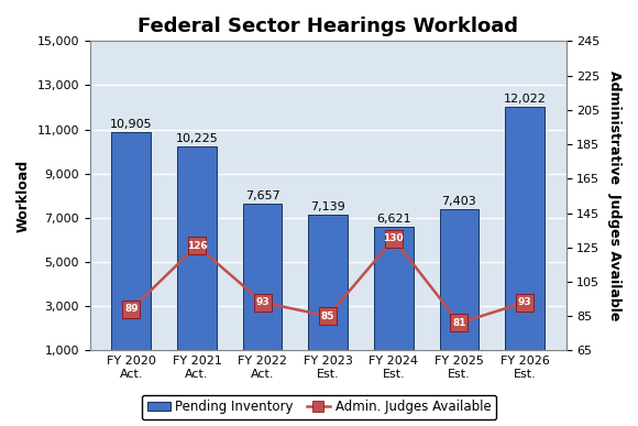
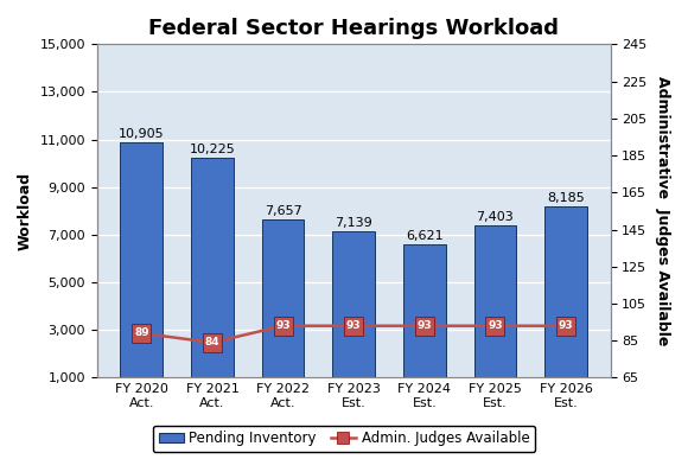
Admin. Judges Available/FY 2021 Act.: 126 -> 84
Admin. Judges Available/FY 2023 Est.: 85 -> 93
Admin. Judges Available/FY 2024 Est.: 130 -> 93
Admin. Judges Available/FY 2025 Est.: 81 -> 93
Pending Inventory/FY 2026 Est.: 12,022 -> 8,185
